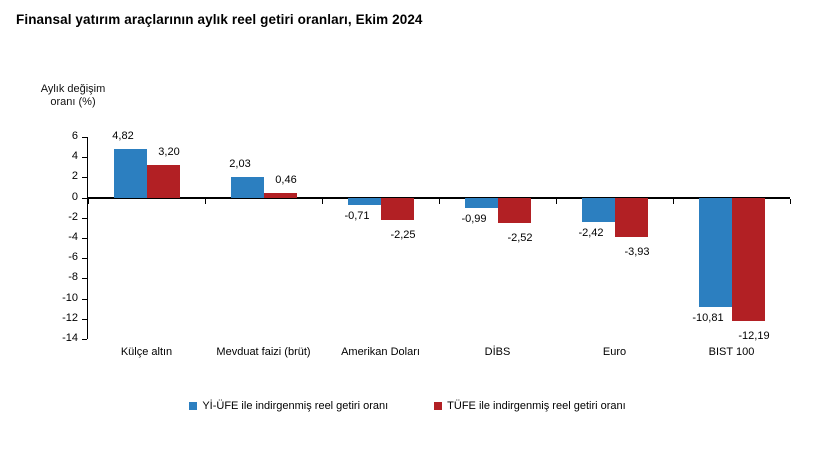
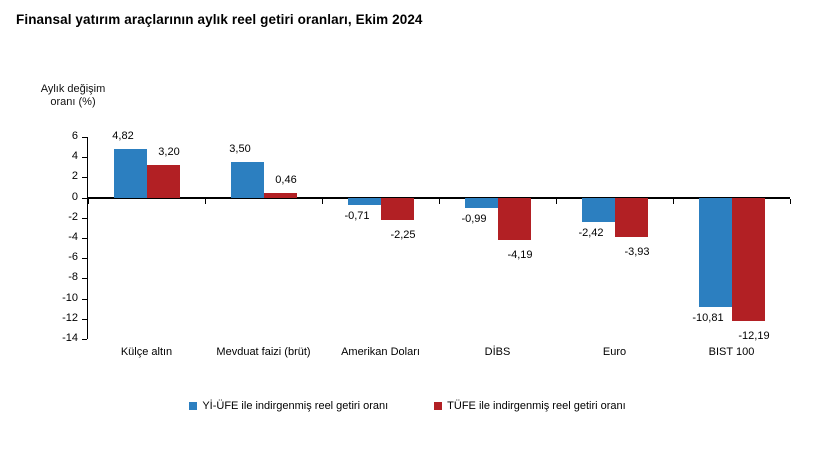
Yİ-ÜFE ile indirgenmiş reel getiri oranı/Mevduat faizi (brüt): 2,03 -> 3,50
TÜFE ile indirgenmiş reel getiri oranı/DİBS: -2,52 -> -4,19
